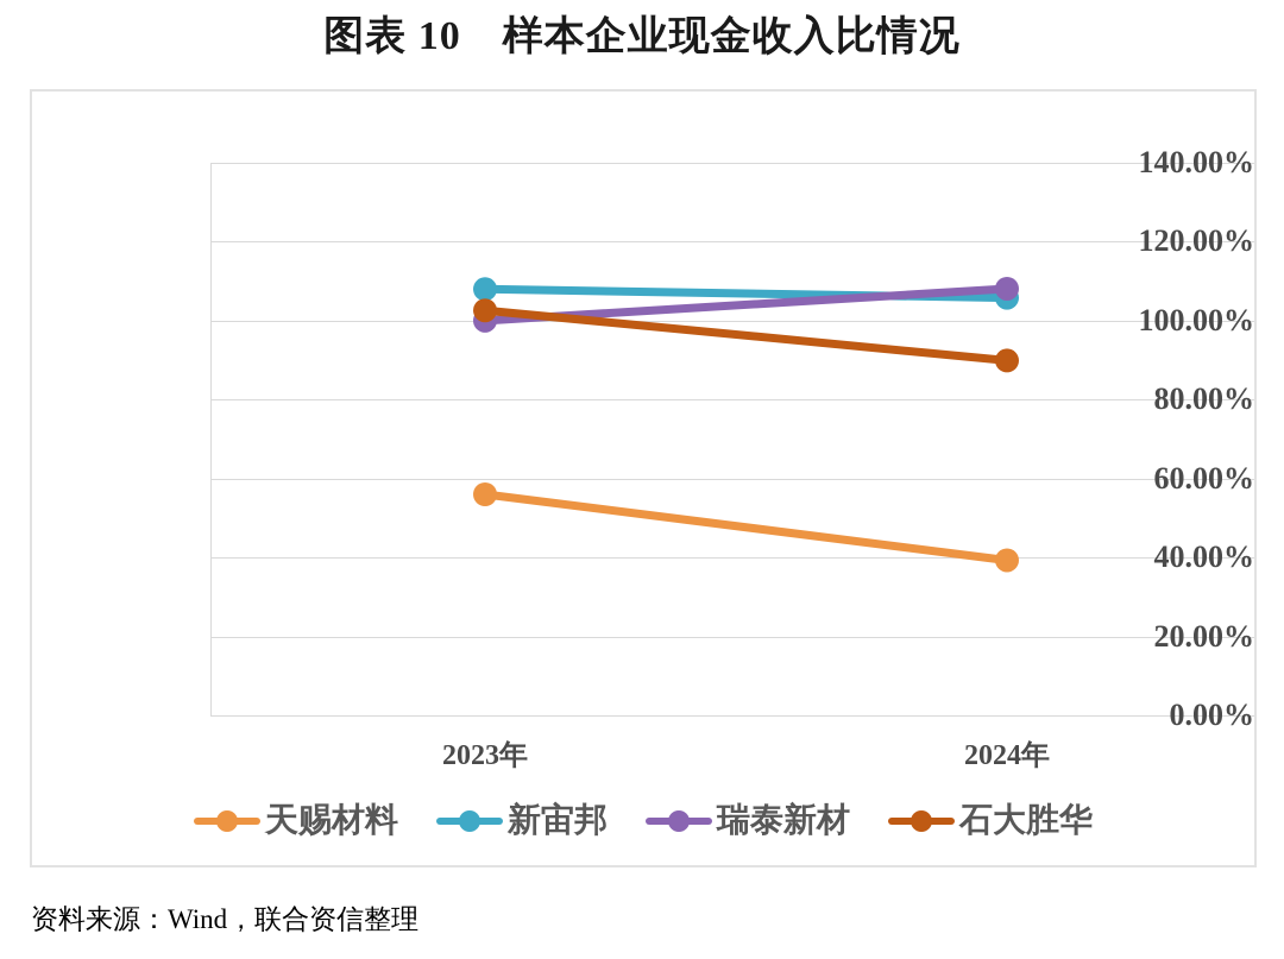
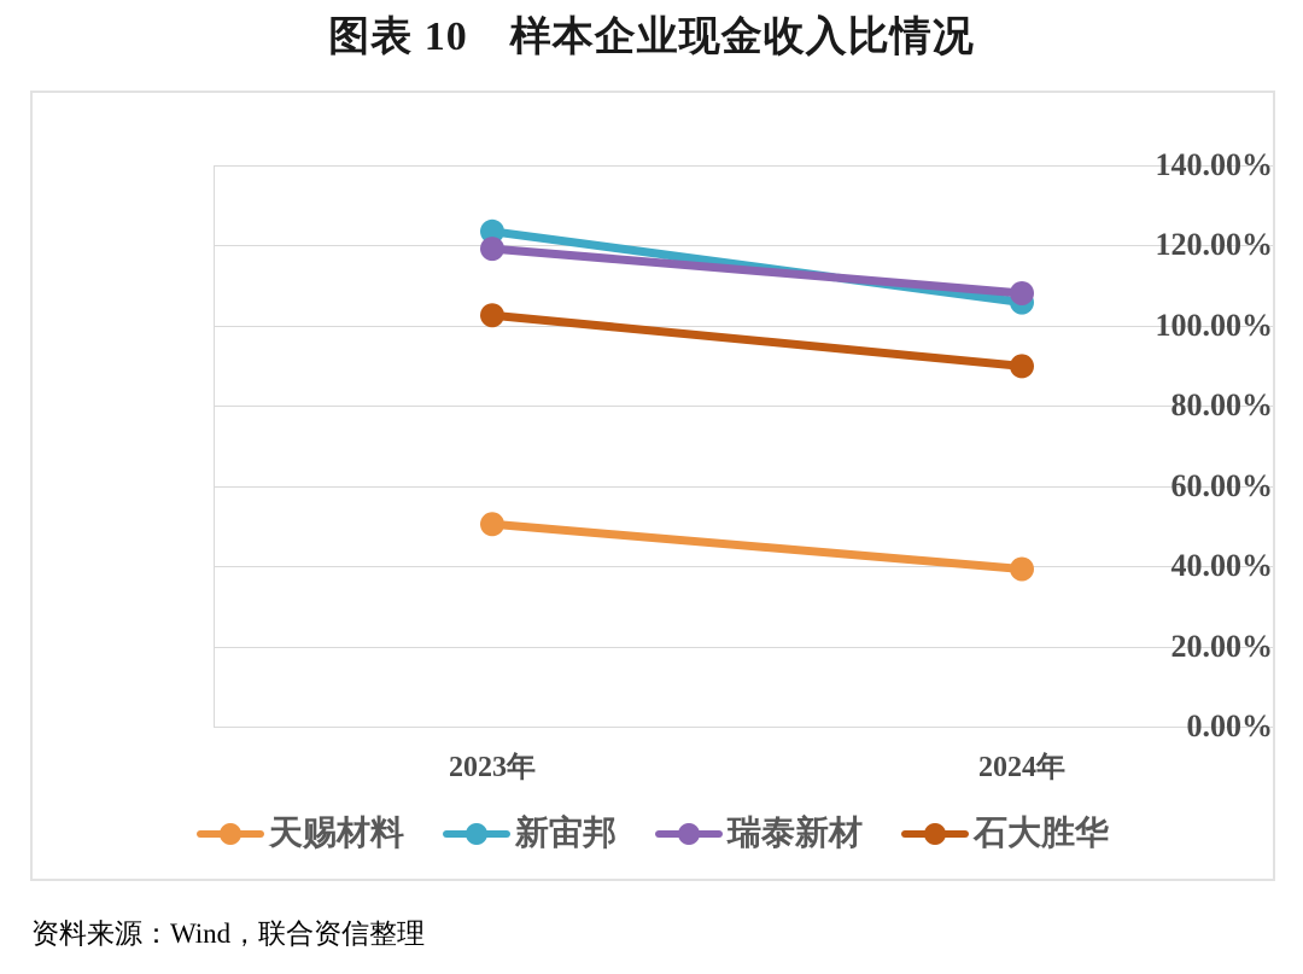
天赐材料/2023年: 56% -> 50%
新宙邦/2023年: 108% -> 124%
瑞泰新材/2023年: 100% -> 119%
